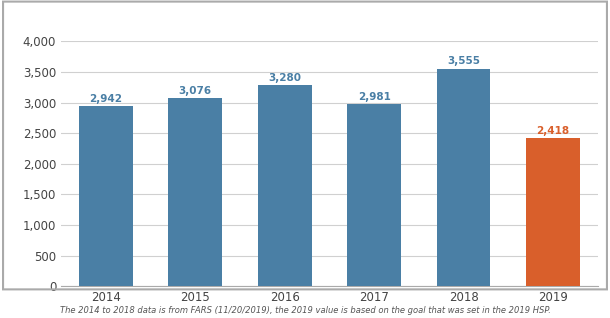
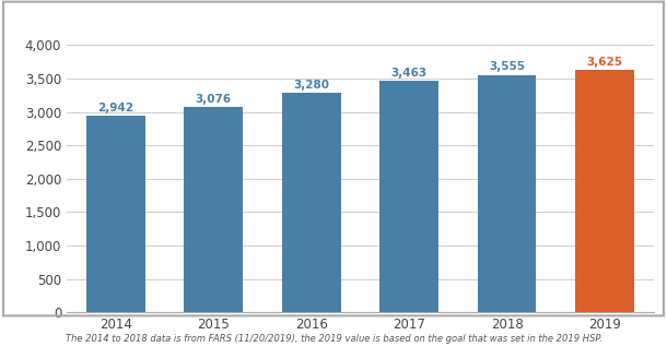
2017: 2,981 -> 3,463
2019: 2,418 -> 3,625
